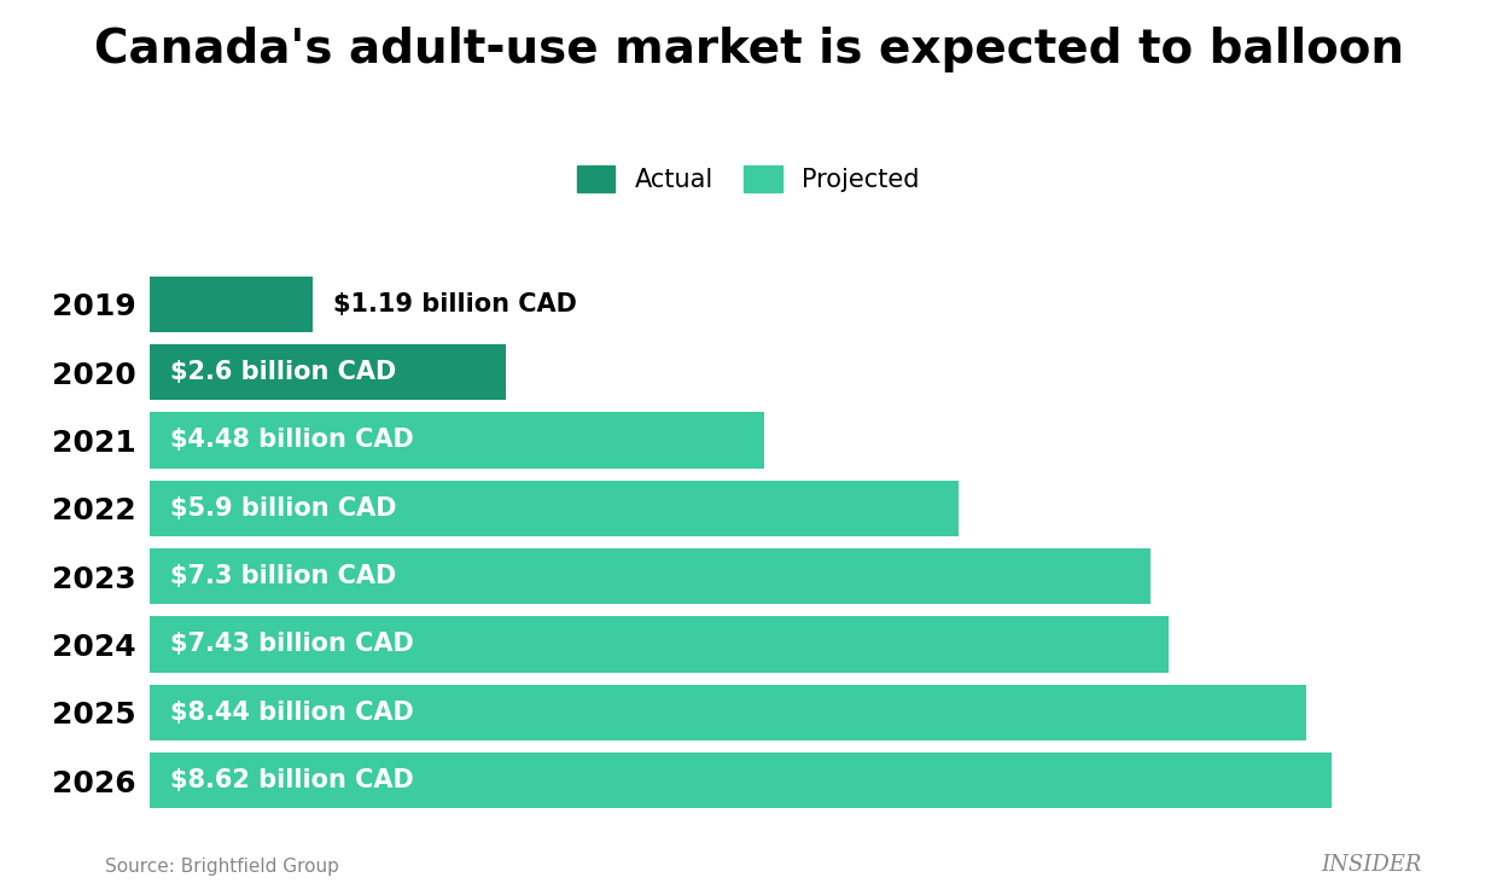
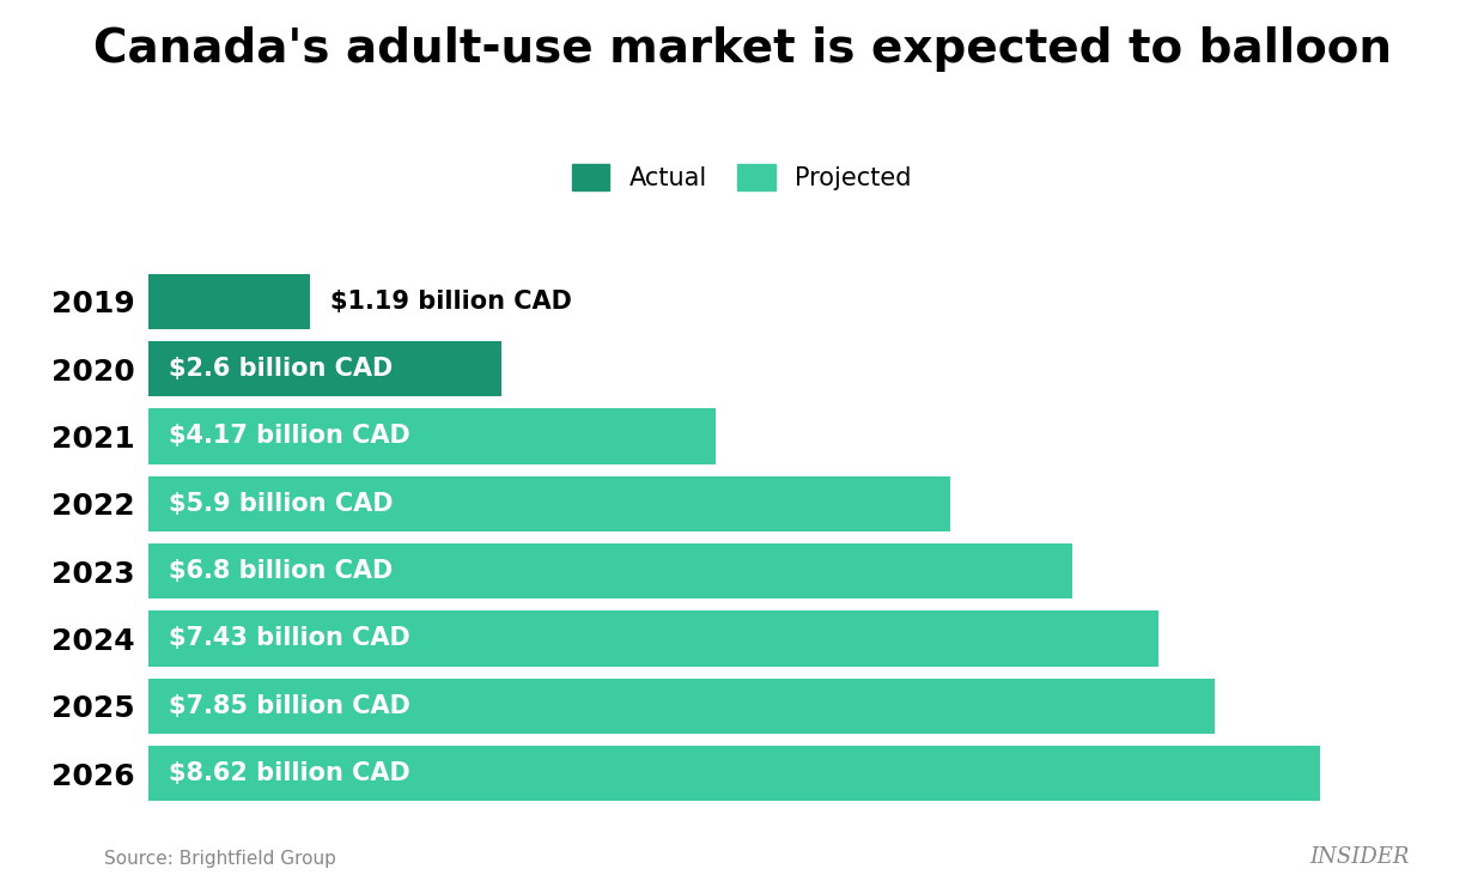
2021: $4.48 -> $4.17
2023: $7.3 -> $6.8
2025: $8.44 -> $7.85
